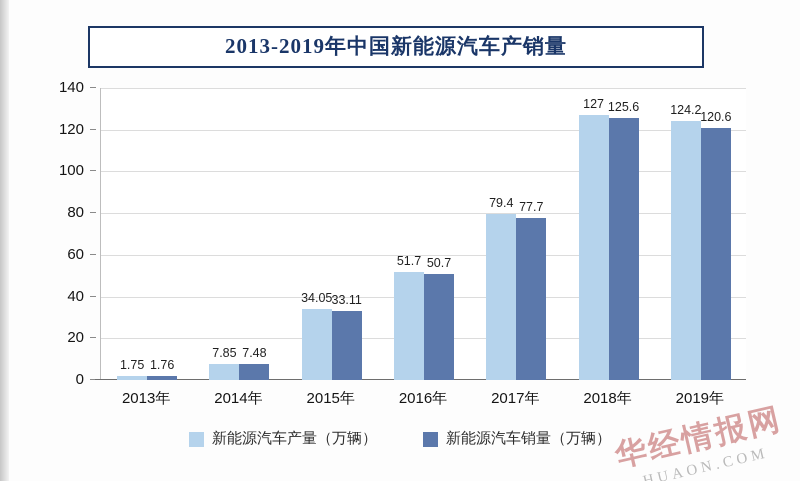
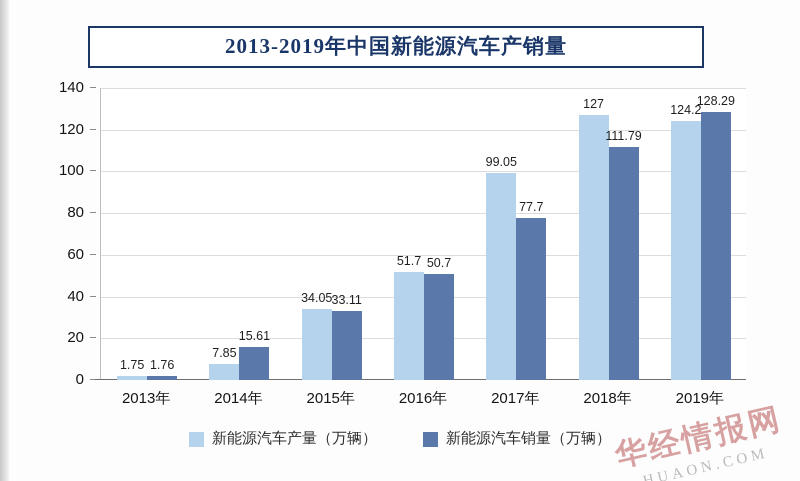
新能源汽车销量（万辆）/2014年: 7.48 -> 15.61
新能源汽车产量（万辆）/2017年: 79.4 -> 99.05
新能源汽车销量（万辆）/2018年: 125.6 -> 111.79
新能源汽车销量（万辆）/2019年: 120.6 -> 128.29
